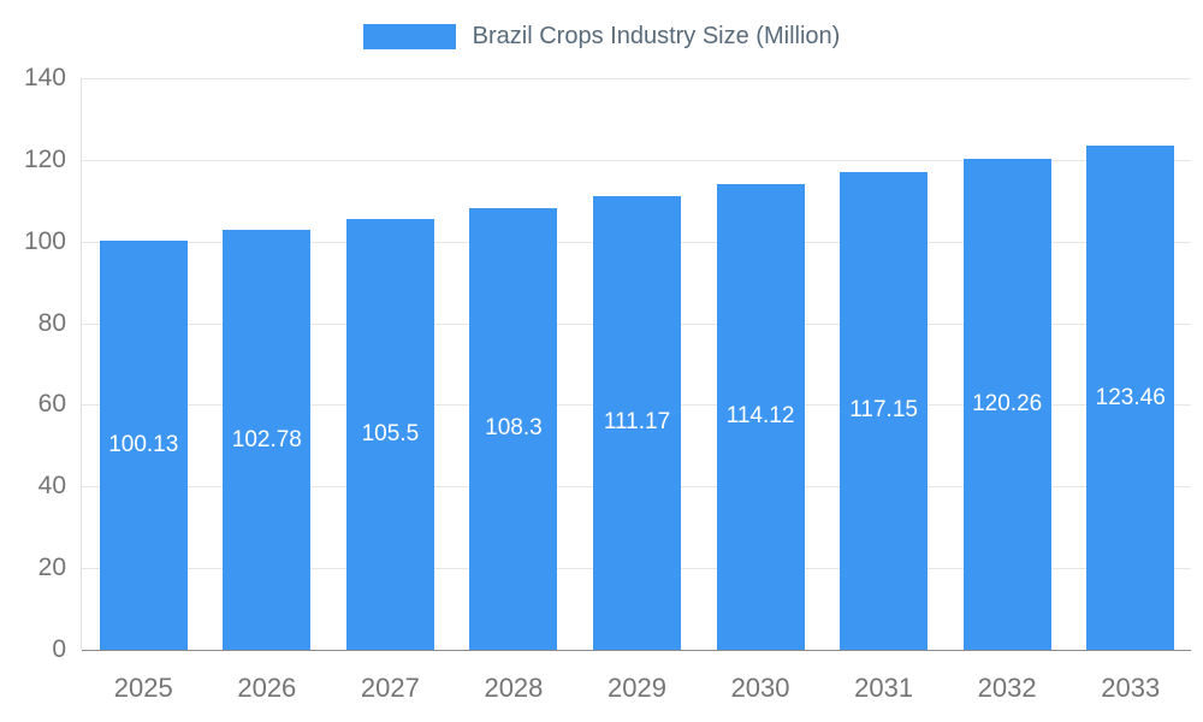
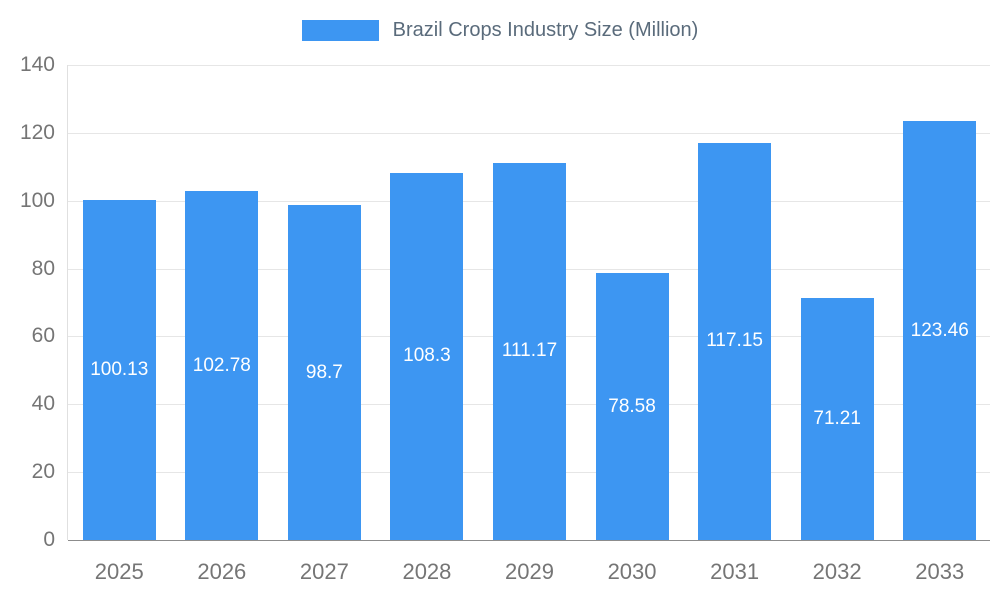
2027: 105.5 -> 98.7
2030: 114.12 -> 78.58
2032: 120.26 -> 71.21
